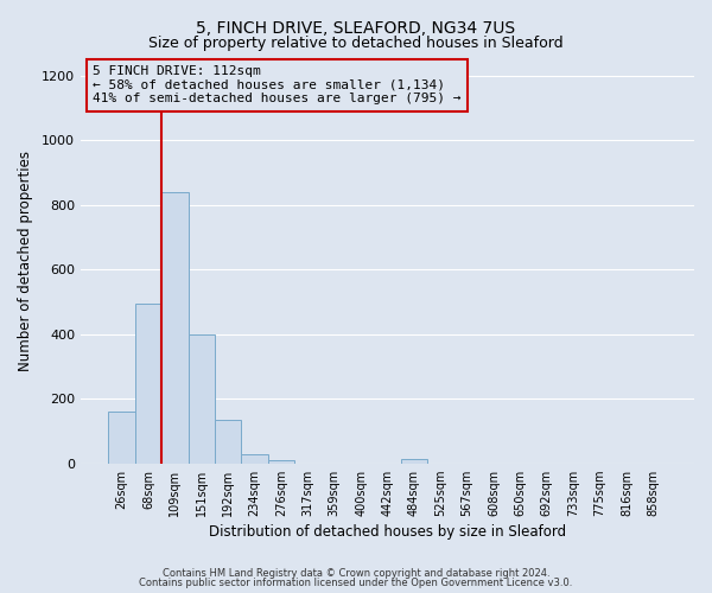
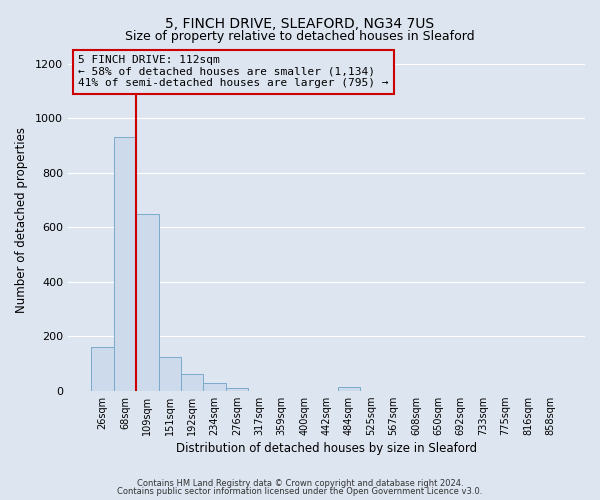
68sqm: 495 -> 930
109sqm: 840 -> 650
151sqm: 400 -> 125
192sqm: 135 -> 60
